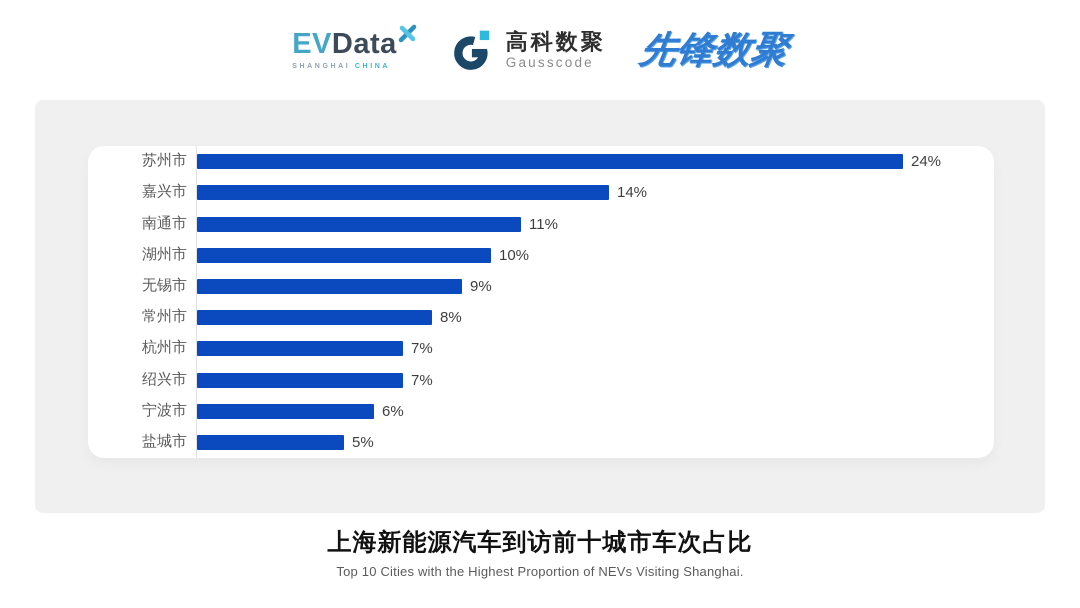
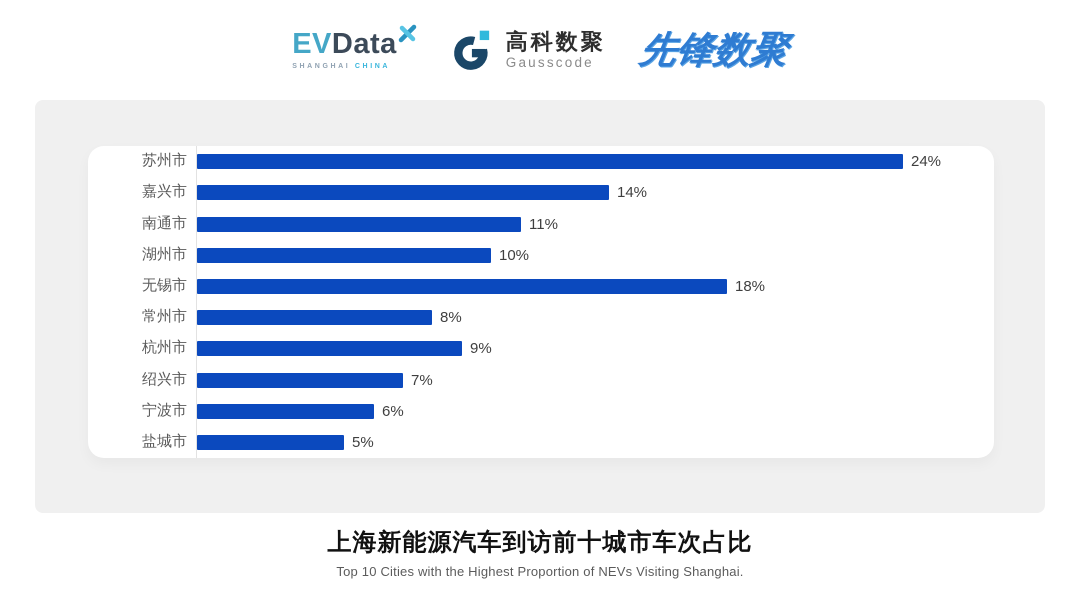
无锡市: 9% -> 18%
杭州市: 7% -> 9%
